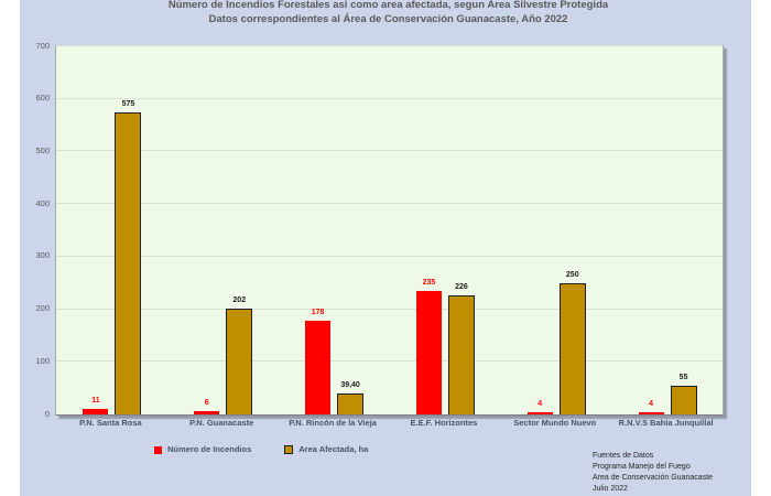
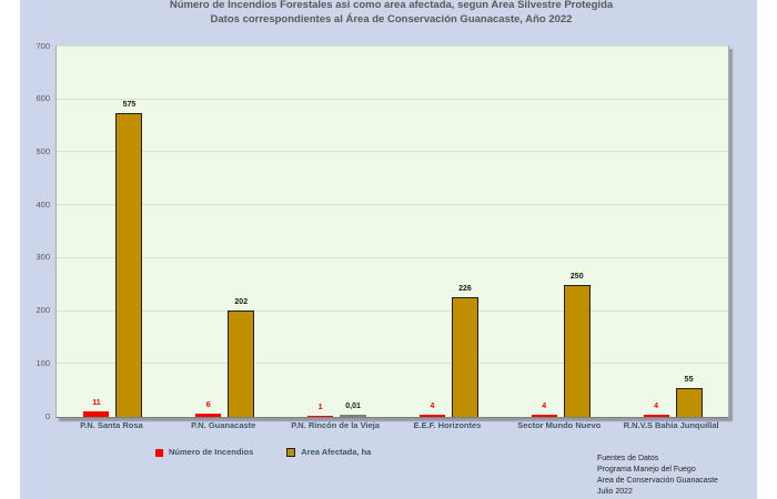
Número de Incendios/P.N. Rincón de la Vieja: 178 -> 1
Area Afectada, ha/P.N. Rincón de la Vieja: 39,40 -> 0,01
Número de Incendios/E.E.F. Horizontes: 235 -> 4
